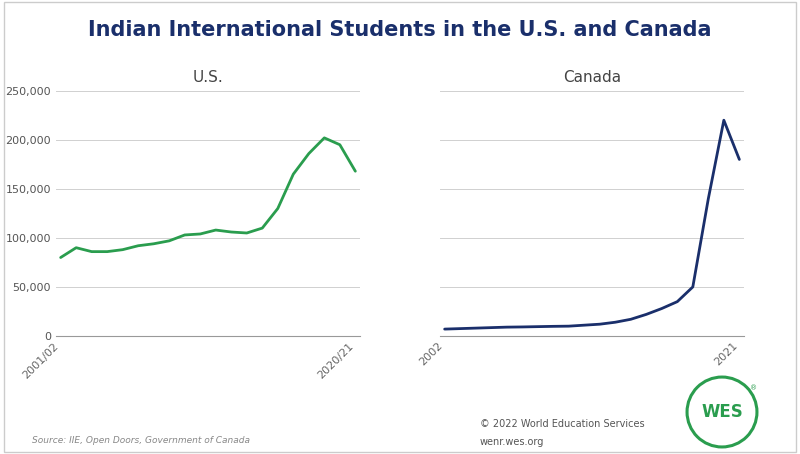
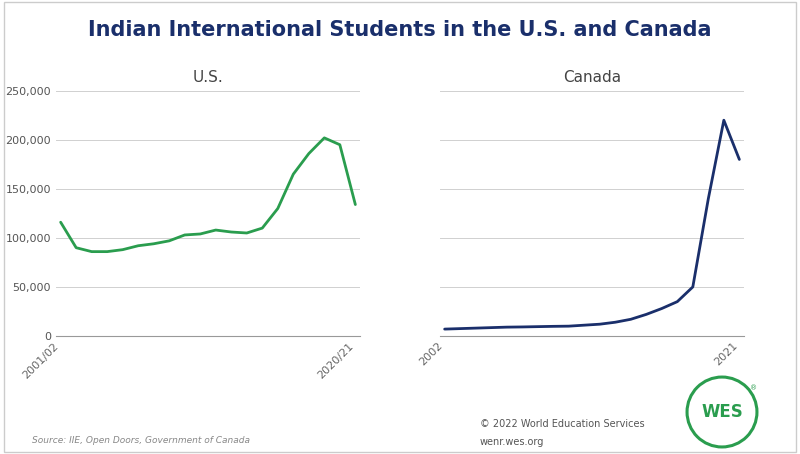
U.S./2001/02: 80,000 -> 116,000
U.S./2020/21: 168,000 -> 134,000
